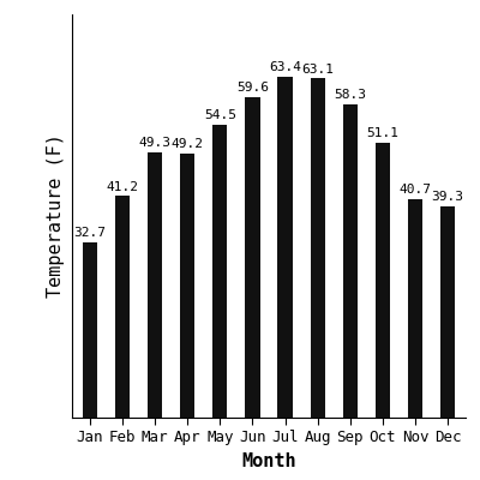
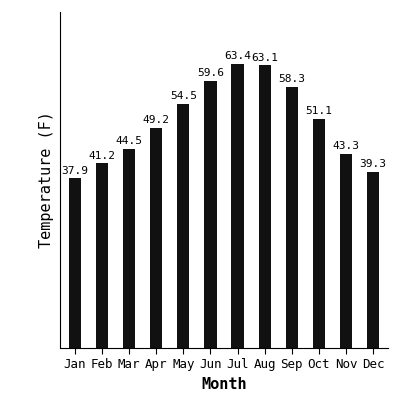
Jan: 32.7 -> 37.9
Mar: 49.3 -> 44.5
Nov: 40.7 -> 43.3
